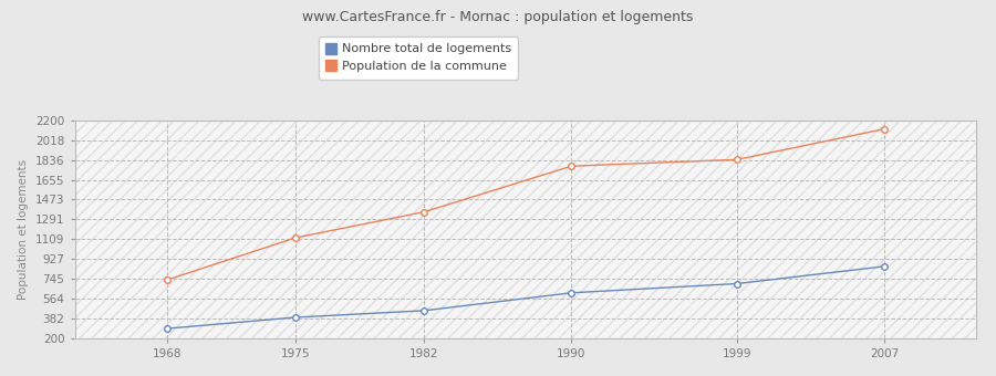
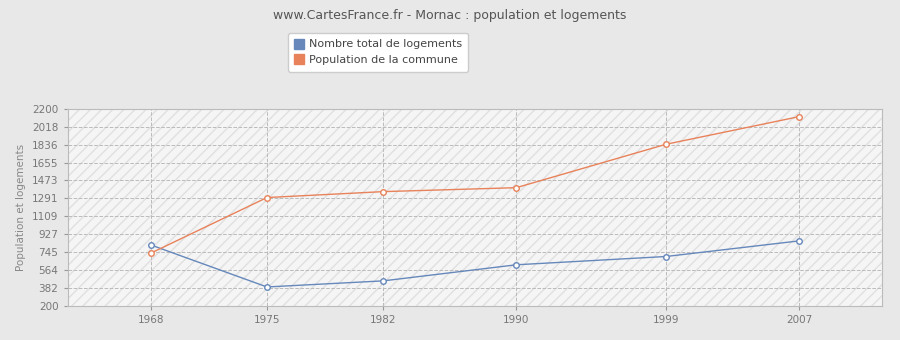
Nombre total de logements/1968: 290 -> 820
Population de la commune/1975: 1120 -> 1300
Population de la commune/1990: 1780 -> 1400
